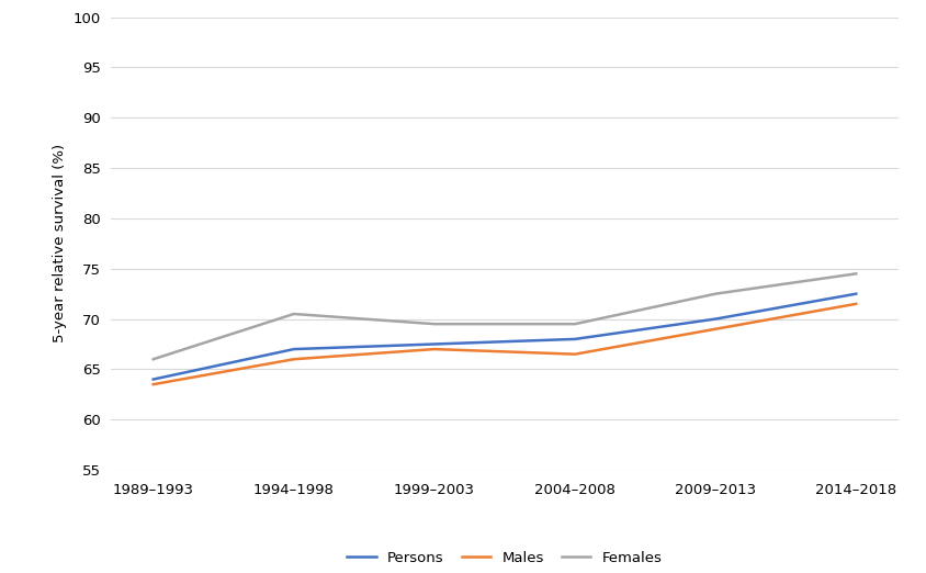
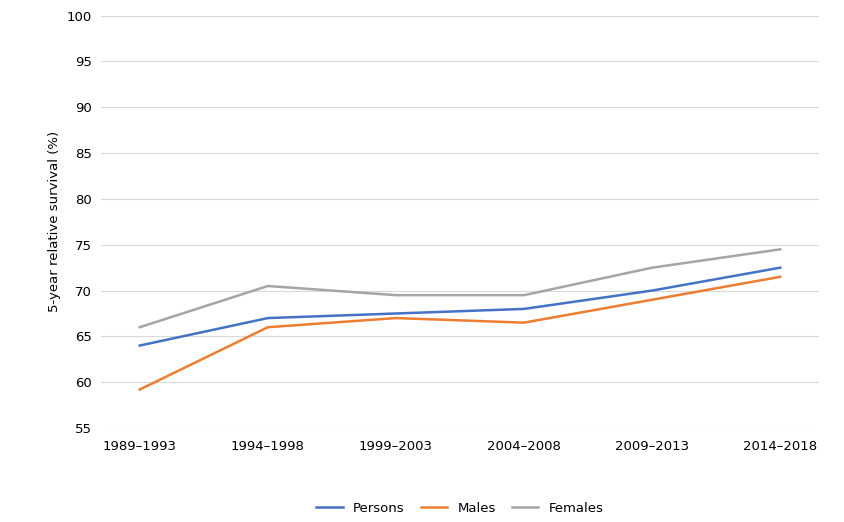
Males/1989–1993: 63.5 -> 59.2
